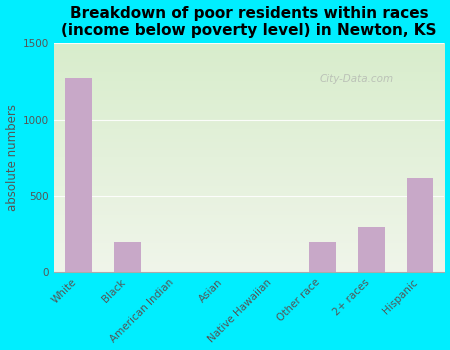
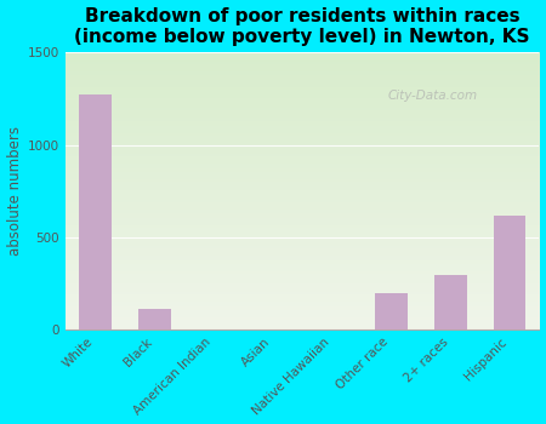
Black: 200 -> 110
